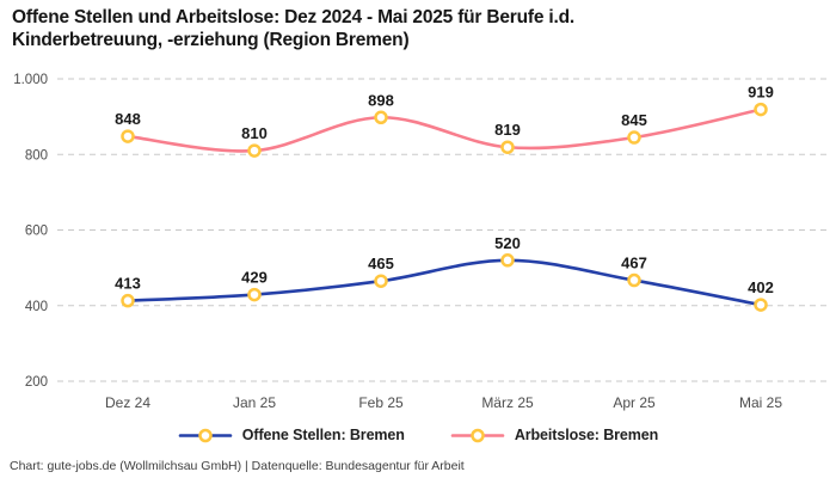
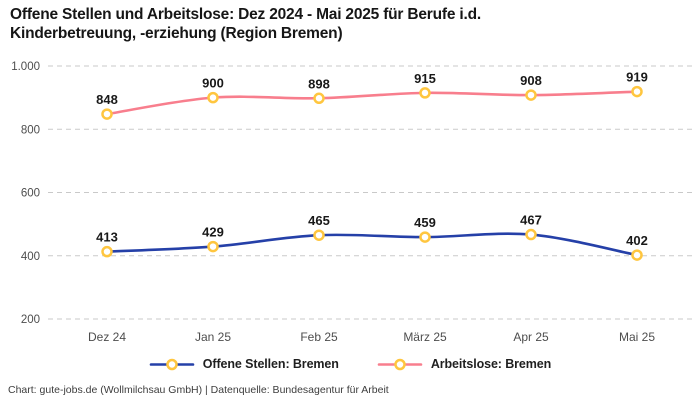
Arbeitslose: Bremen/Jan 25: 810 -> 900
Offene Stellen: Bremen/März 25: 520 -> 459
Arbeitslose: Bremen/März 25: 819 -> 915
Arbeitslose: Bremen/Apr 25: 845 -> 908
